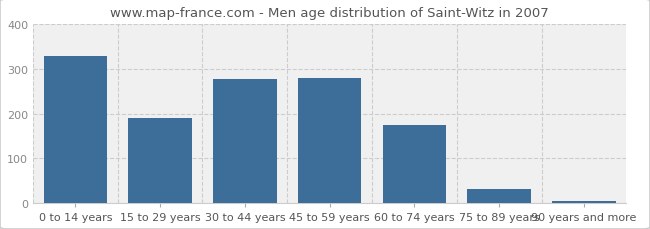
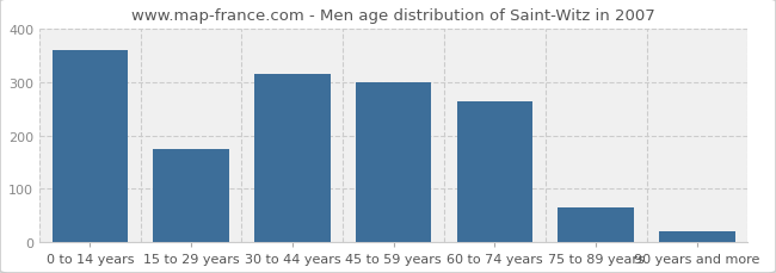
0 to 14 years: 328 -> 360
15 to 29 years: 191 -> 175
30 to 44 years: 278 -> 315
45 to 59 years: 279 -> 300
60 to 74 years: 174 -> 265
75 to 89 years: 31 -> 65
90 years and more: 5 -> 20
